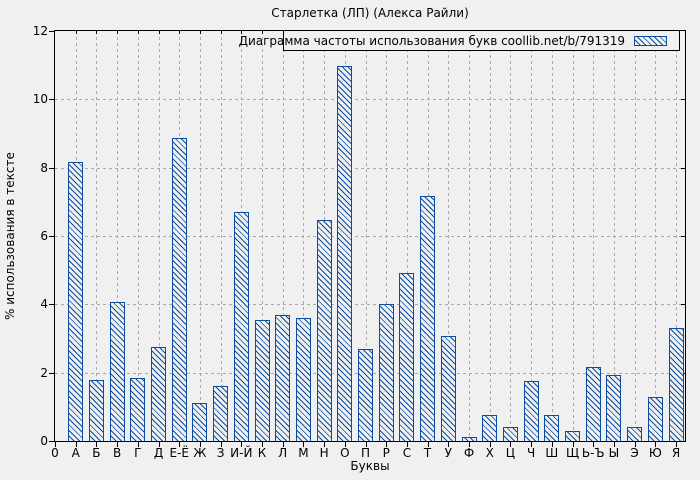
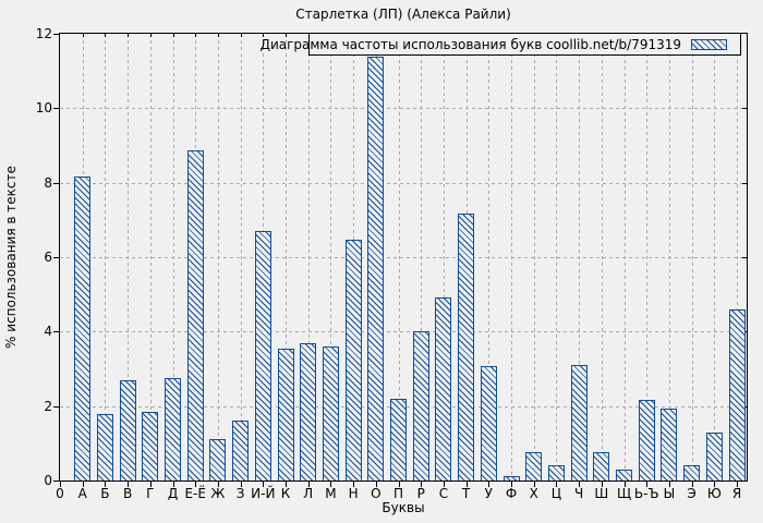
В: 4.1 -> 2.7
О: 11.0 -> 11.4
П: 2.7 -> 2.2
Ч: 1.8 -> 3.1
Я: 3.3 -> 4.6
